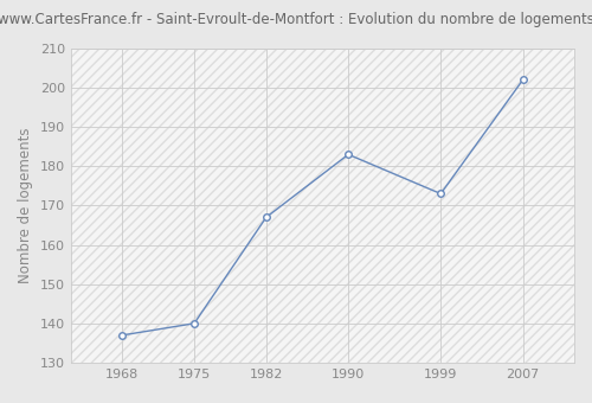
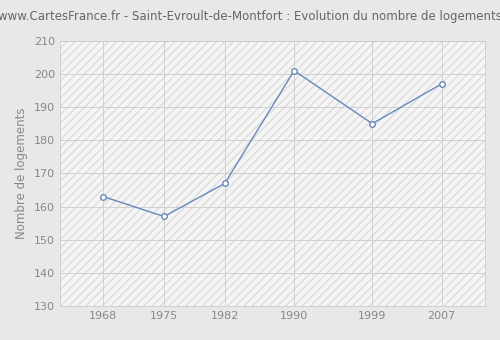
1968: 137 -> 163
1975: 140 -> 157
1990: 183 -> 201
1999: 173 -> 185
2007: 202 -> 197
